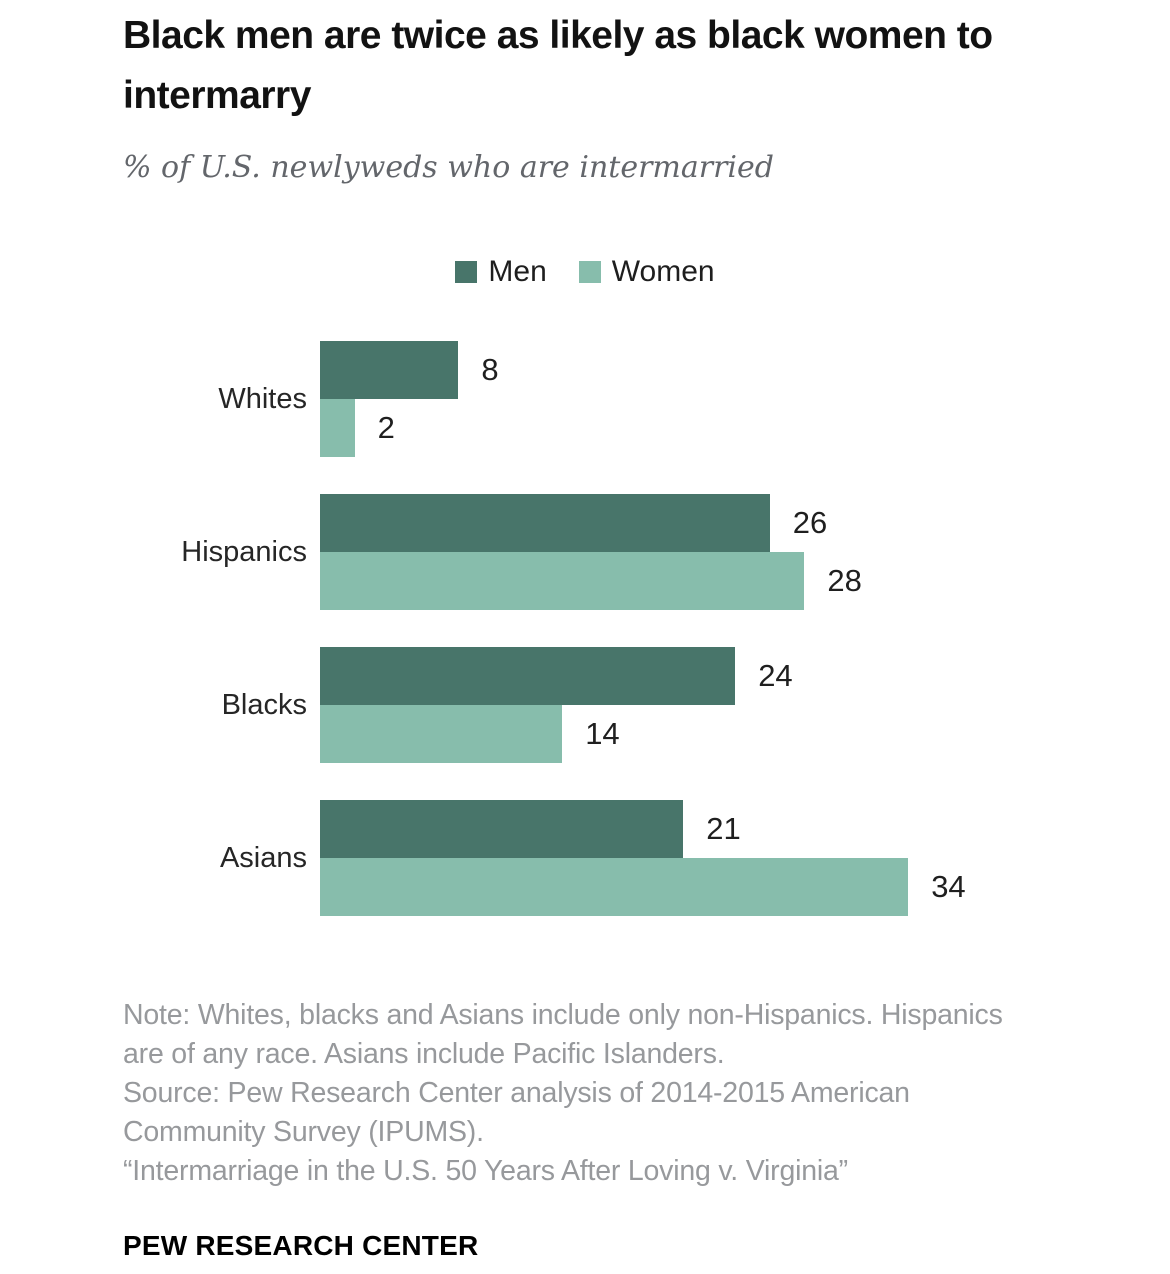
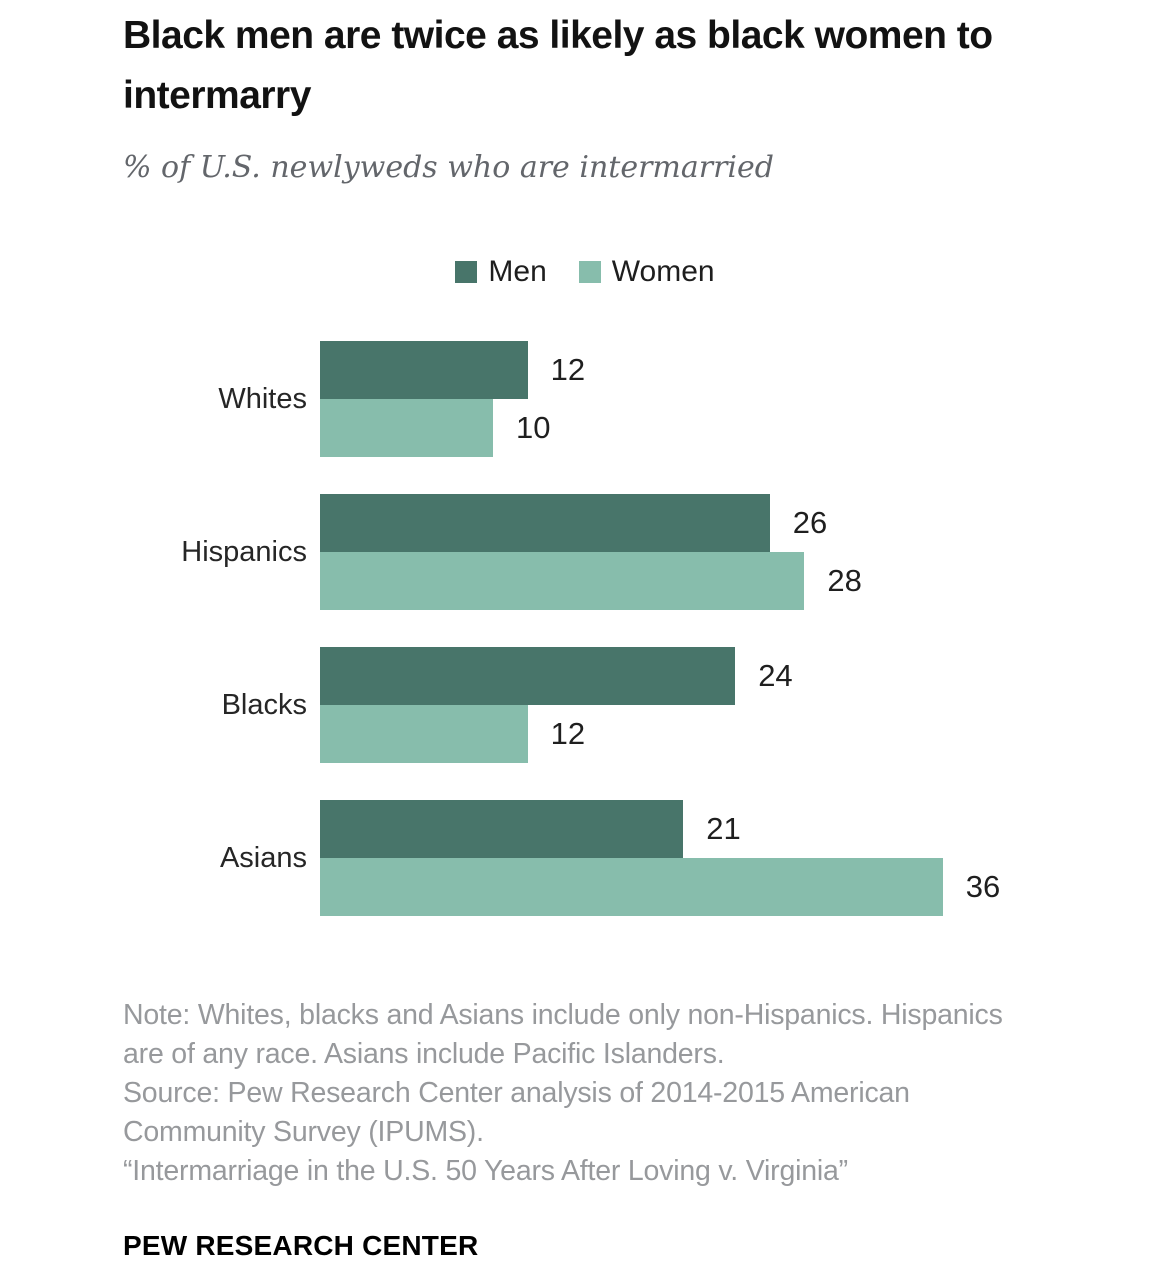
Men/Whites: 8 -> 12
Women/Whites: 2 -> 10
Women/Blacks: 14 -> 12
Women/Asians: 34 -> 36
